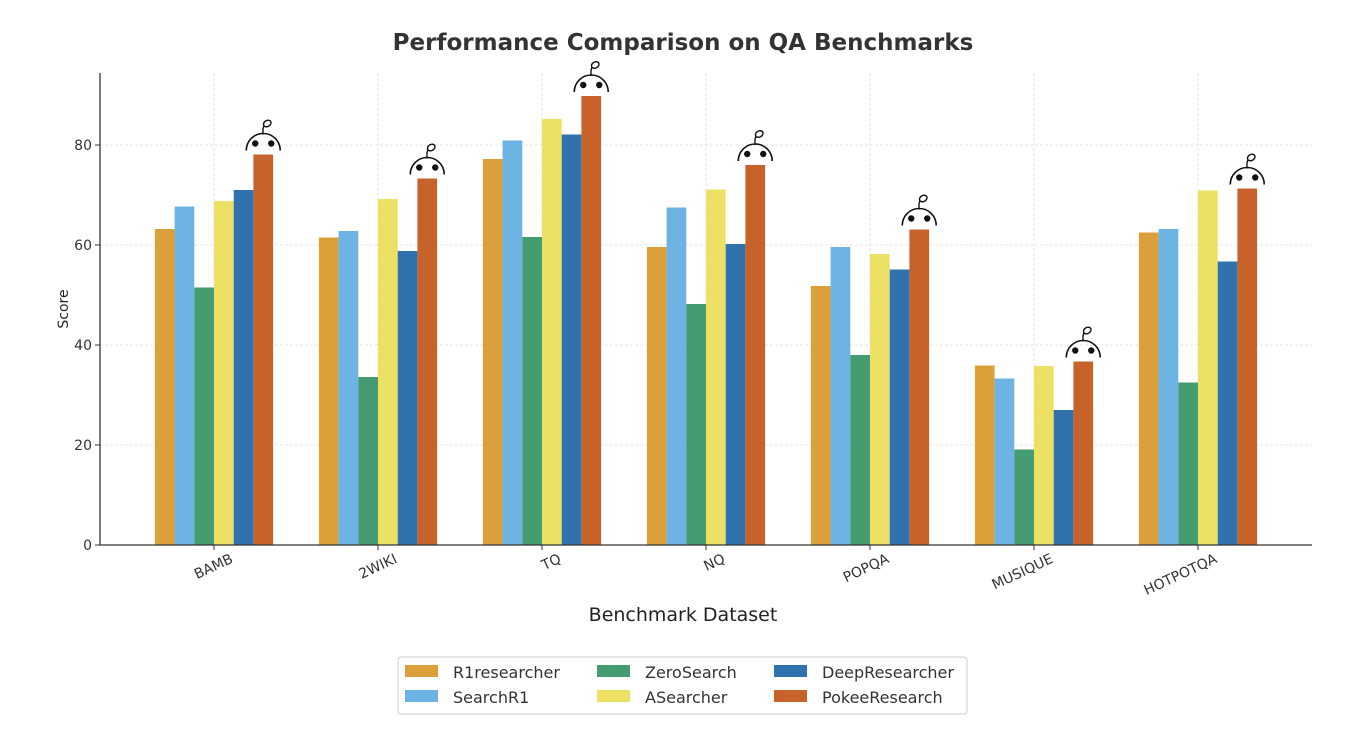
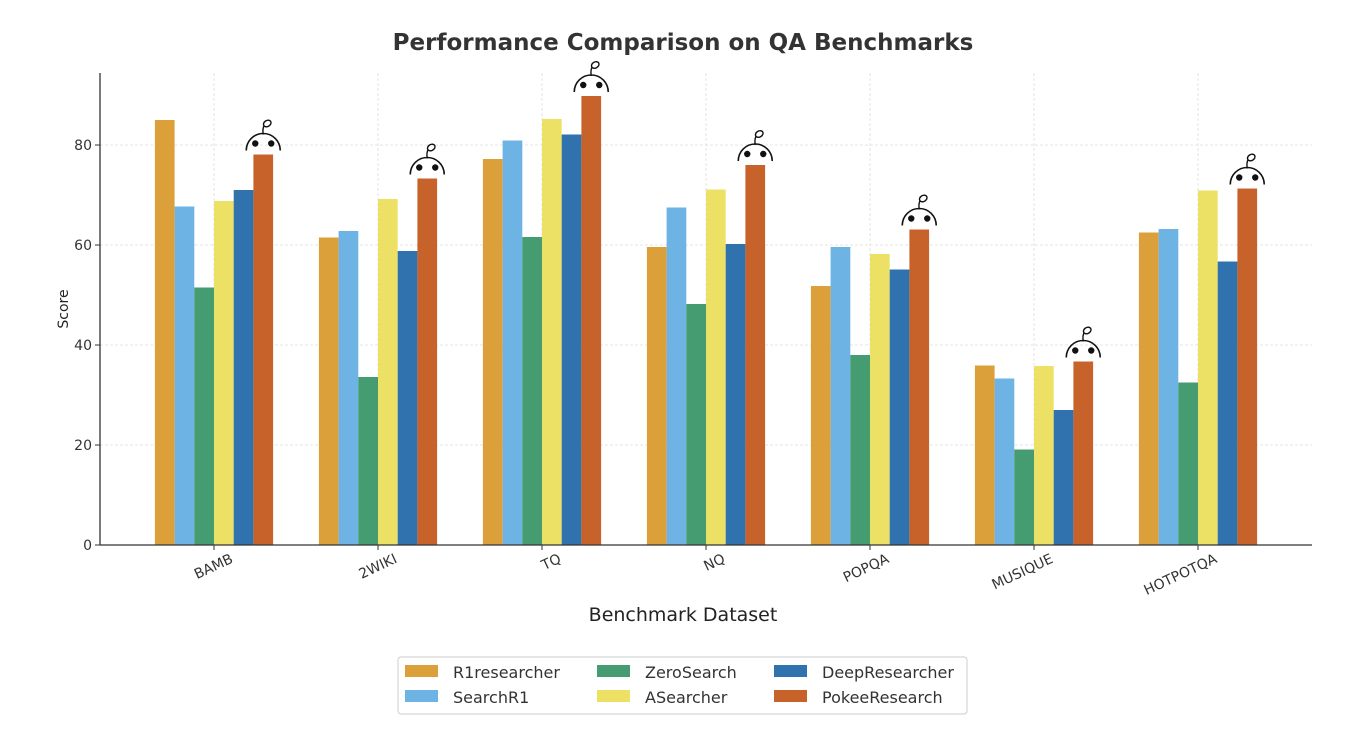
R1researcher/BAMB: 63 -> 85
